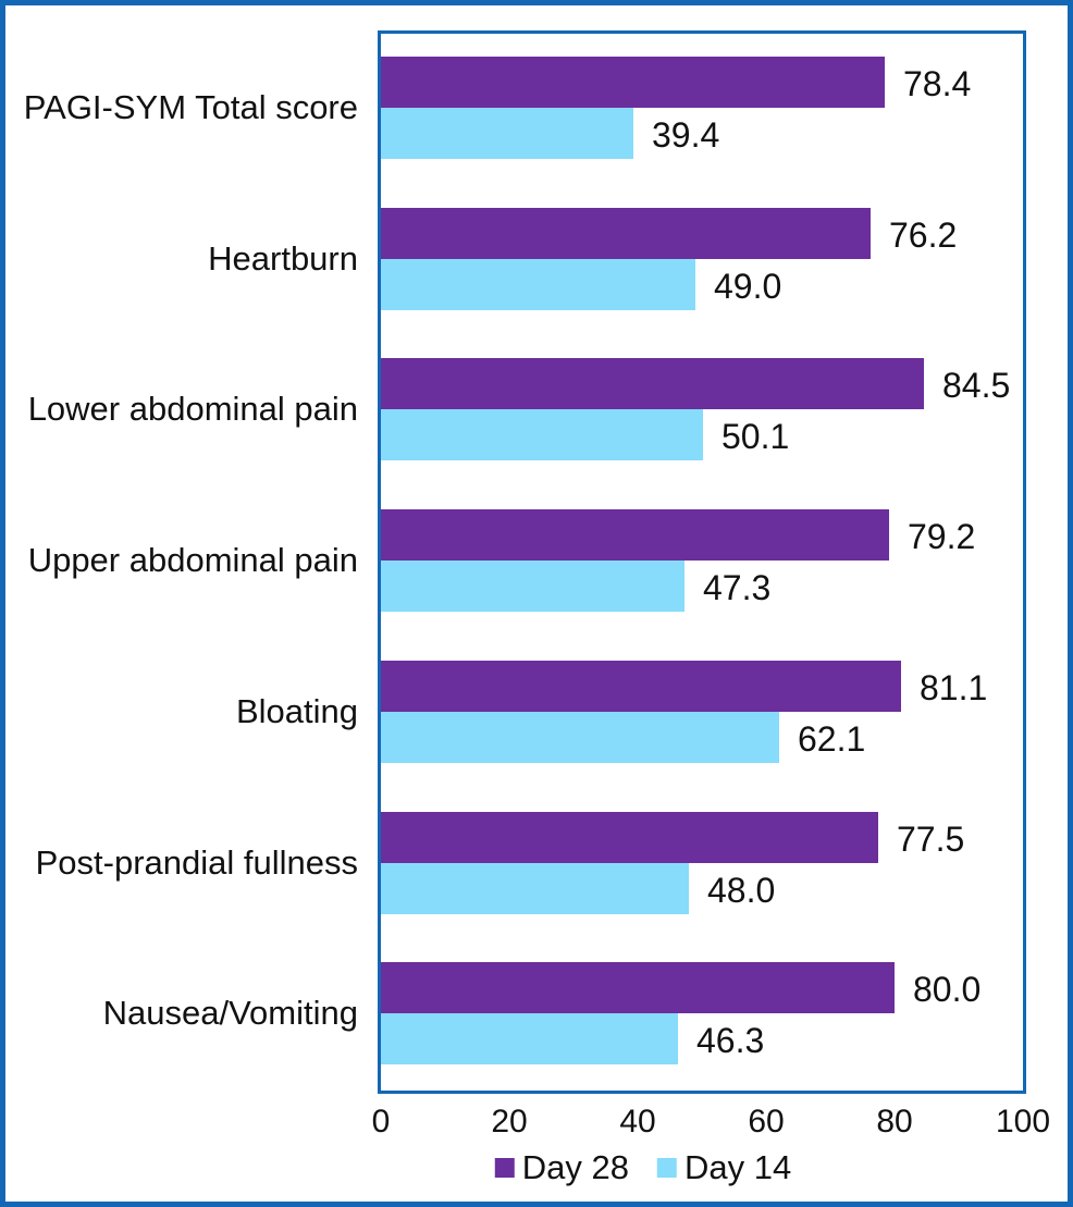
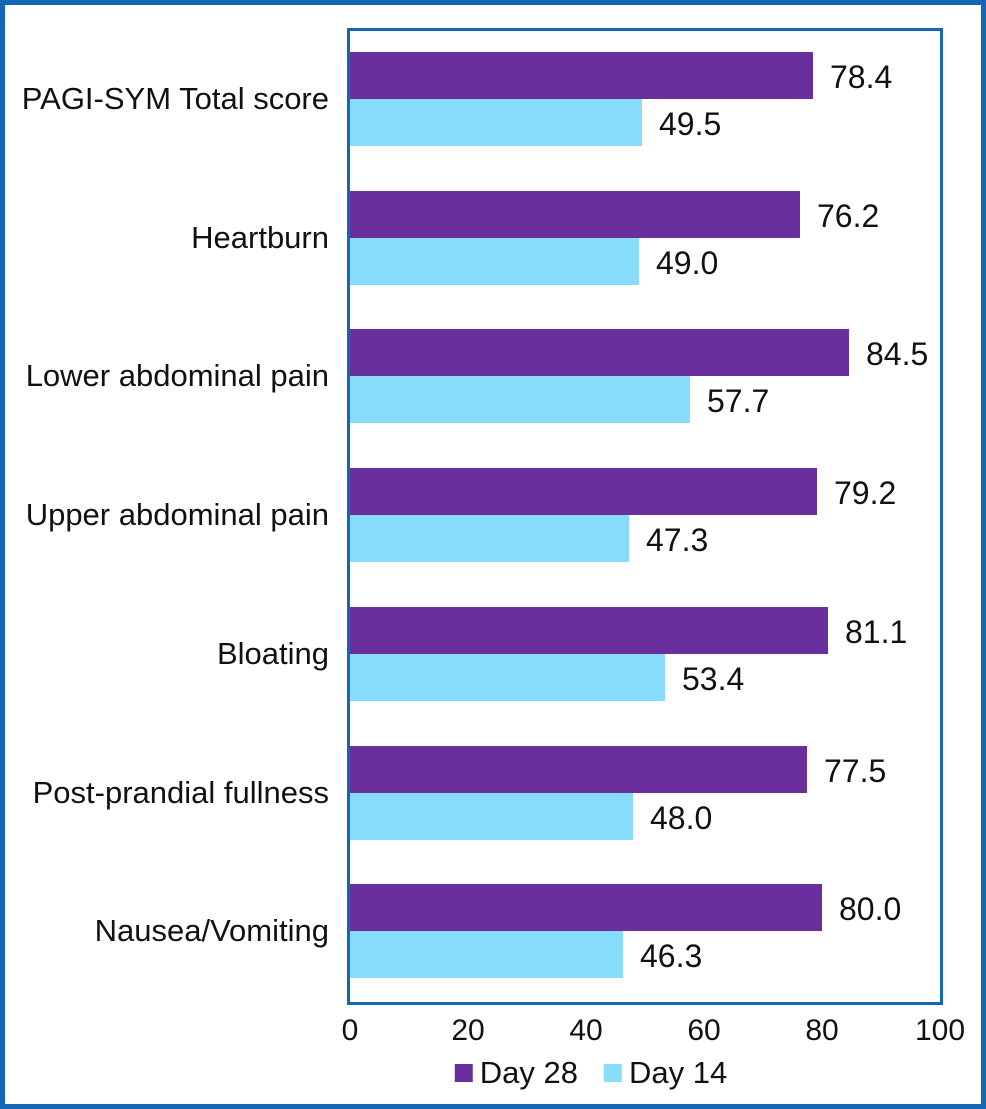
Day 14/PAGI-SYM Total score: 39.4 -> 49.5
Day 14/Lower abdominal pain: 50.1 -> 57.7
Day 14/Bloating: 62.1 -> 53.4
